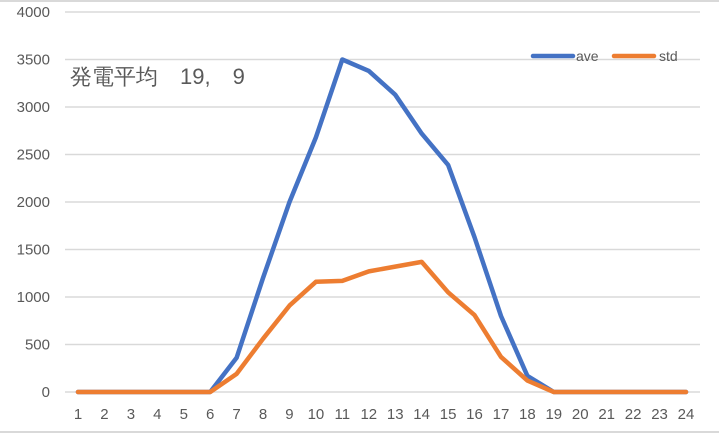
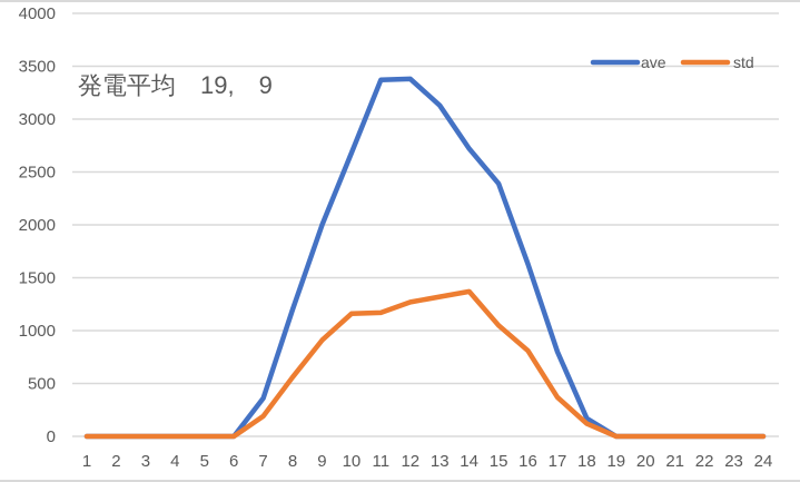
ave/11: 3500 -> 3400
